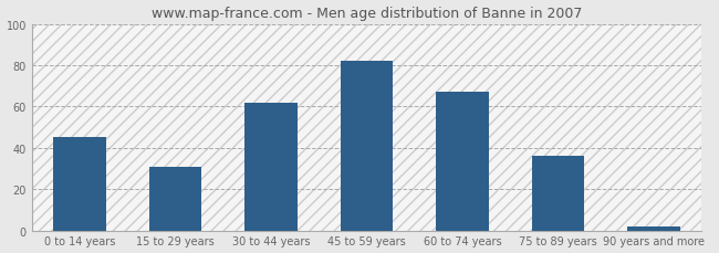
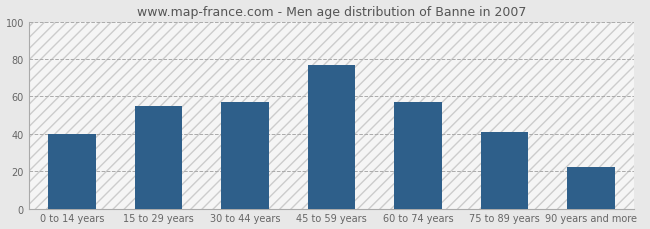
0 to 14 years: 45 -> 40
15 to 29 years: 31 -> 55
30 to 44 years: 62 -> 57
45 to 59 years: 82 -> 77
60 to 74 years: 67 -> 57
75 to 89 years: 36 -> 41
90 years and more: 2 -> 22
